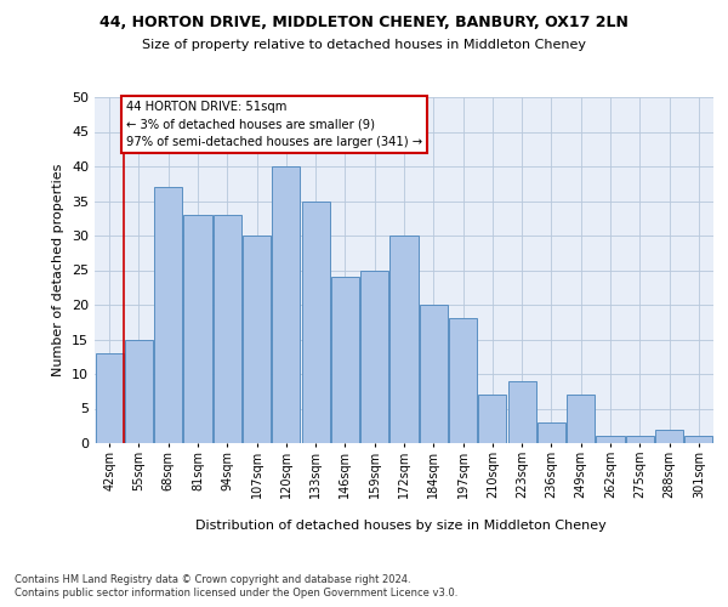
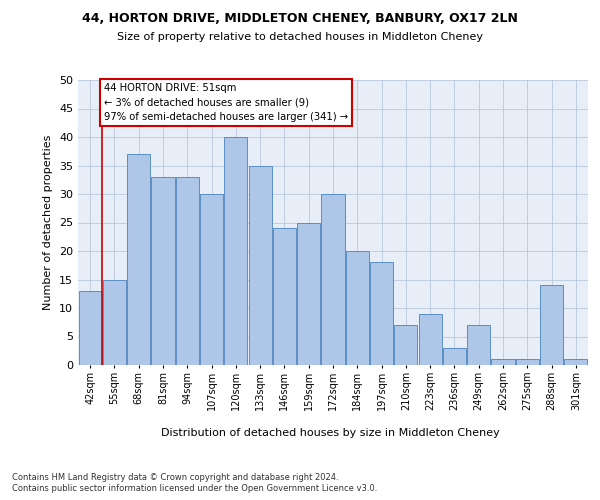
288sqm: 2 -> 14
